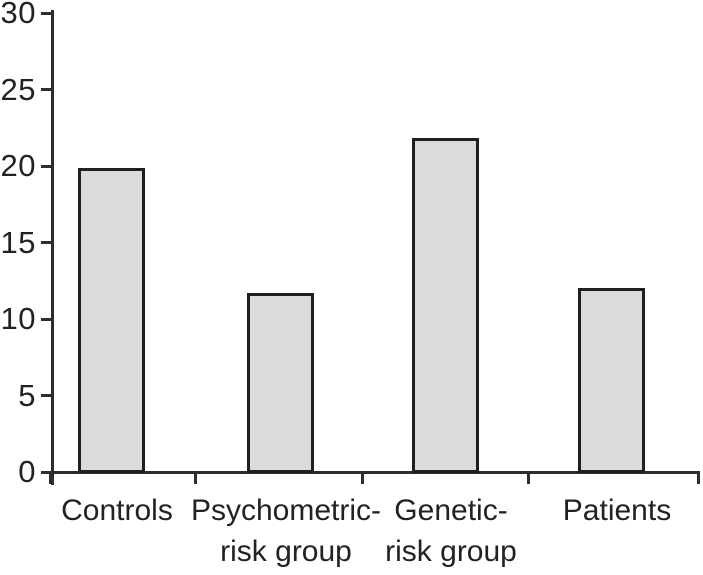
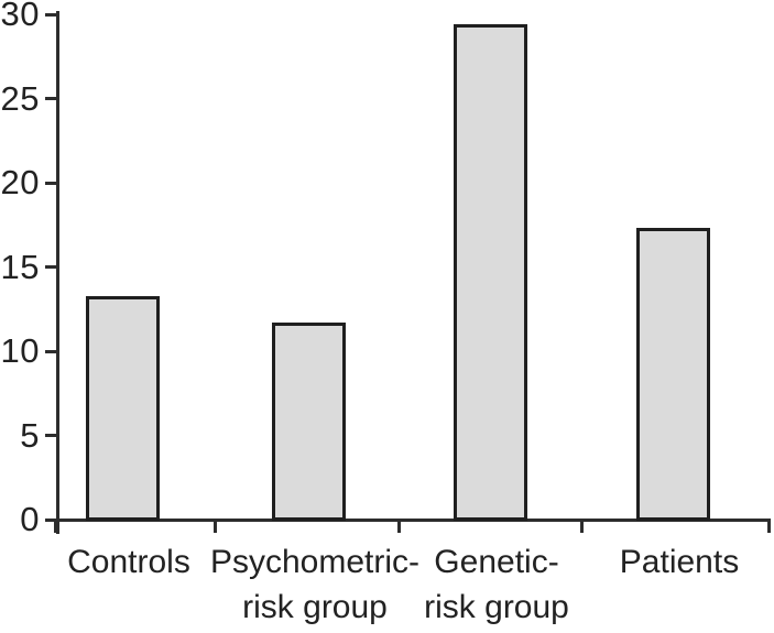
Controls: 19.9 -> 13.3
Genetic-risk group: 21.8 -> 29.4
Patients: 12.0 -> 17.3
